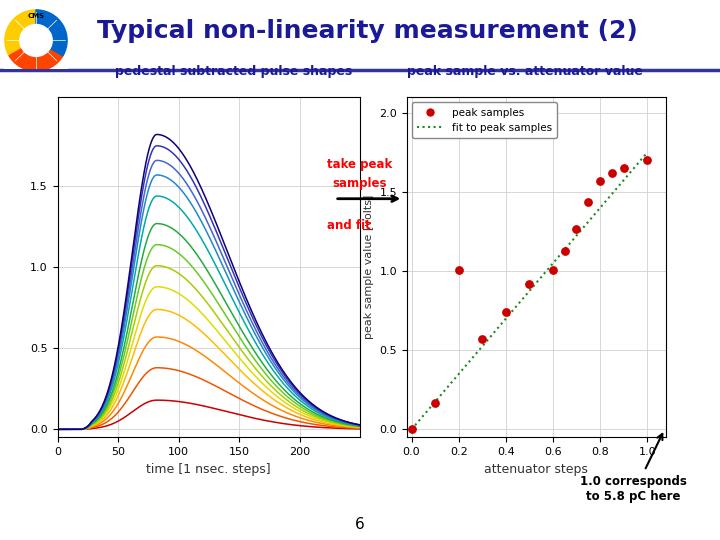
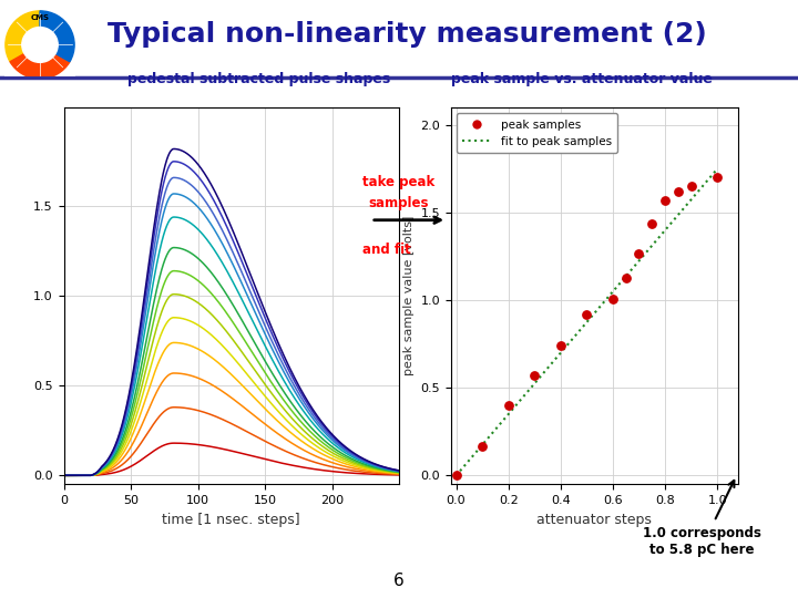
peak samples/0.2: 1.01 -> 0.40
